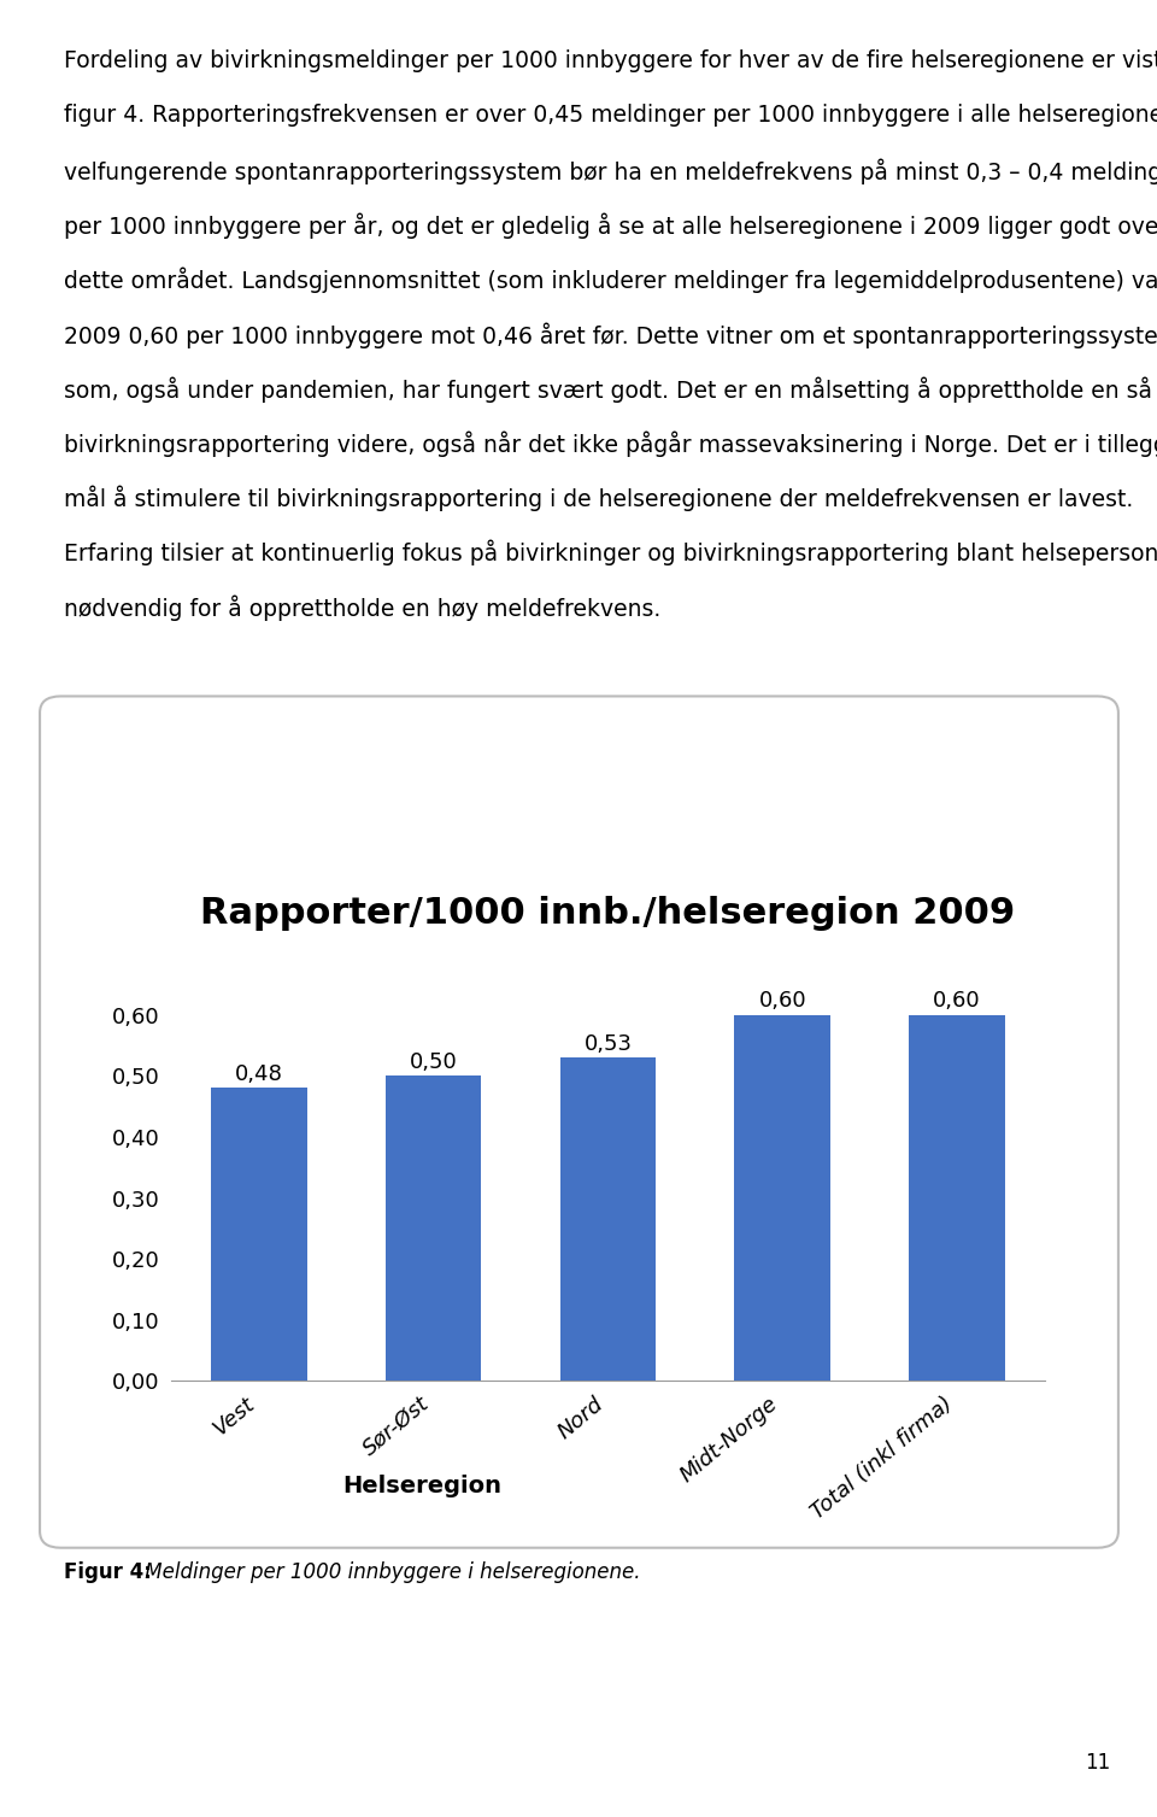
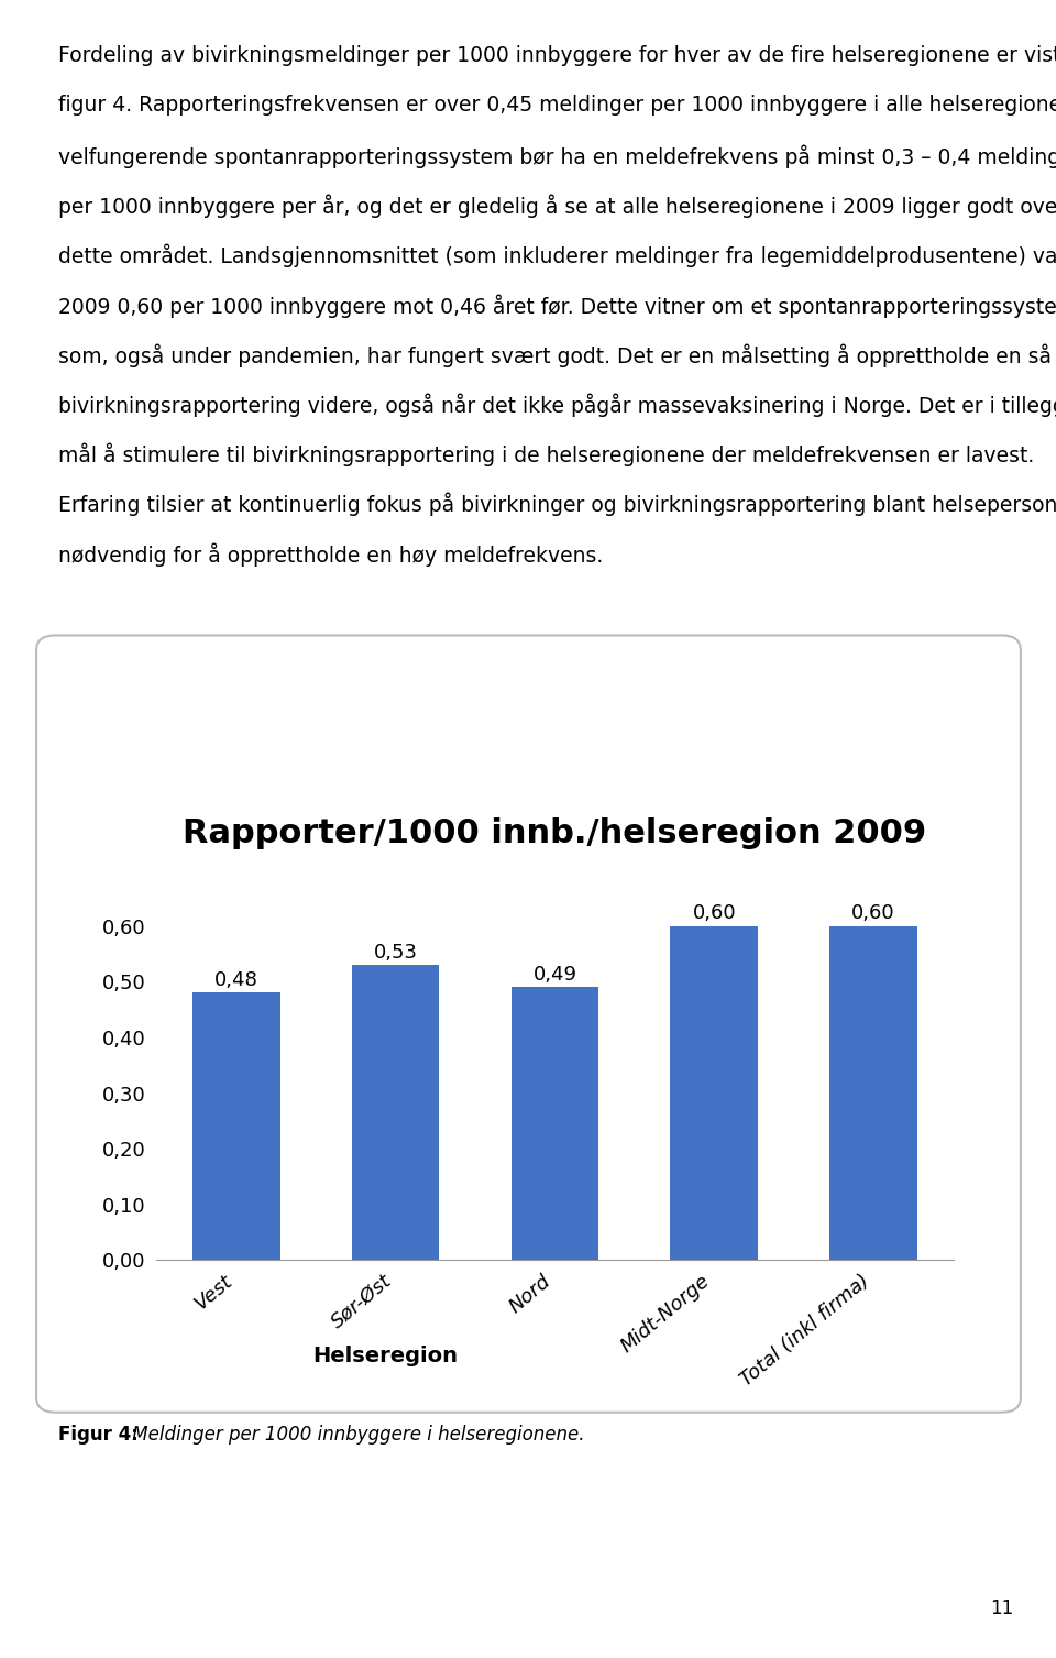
Sør-Øst: 0,50 -> 0,53
Nord: 0,53 -> 0,49
